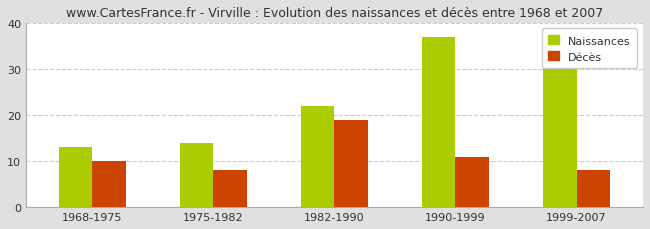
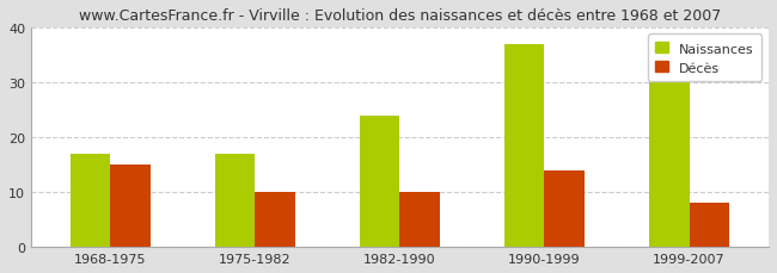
Naissances/1968-1975: 13 -> 17
Décès/1968-1975: 10 -> 15
Naissances/1975-1982: 14 -> 17
Décès/1975-1982: 8 -> 10
Naissances/1982-1990: 22 -> 24
Décès/1982-1990: 19 -> 10
Décès/1990-1999: 11 -> 14
